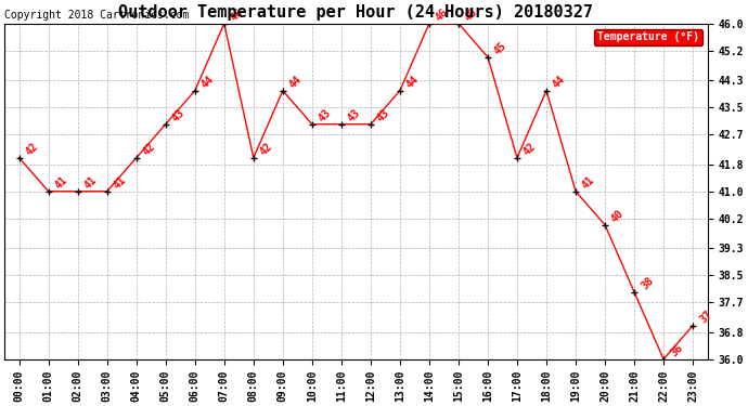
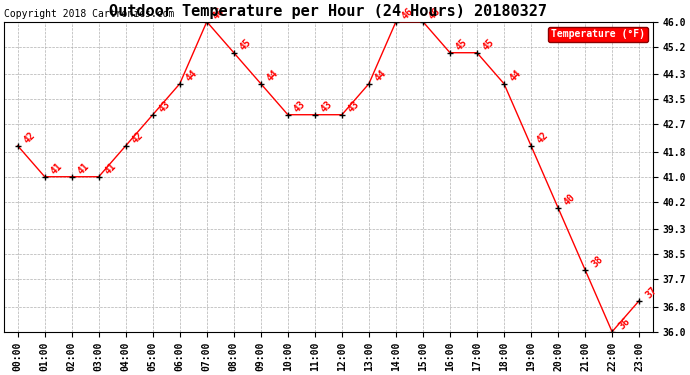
08:00: 42 -> 45
17:00: 42 -> 45
19:00: 41 -> 42
